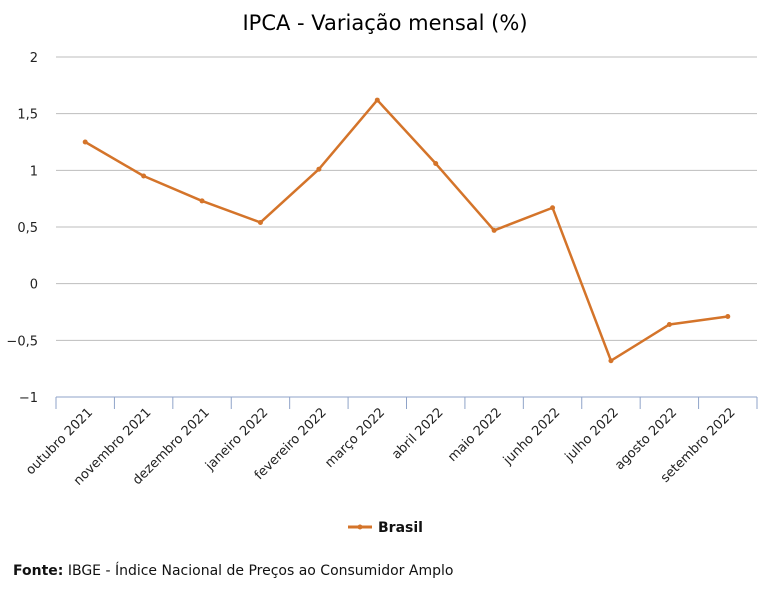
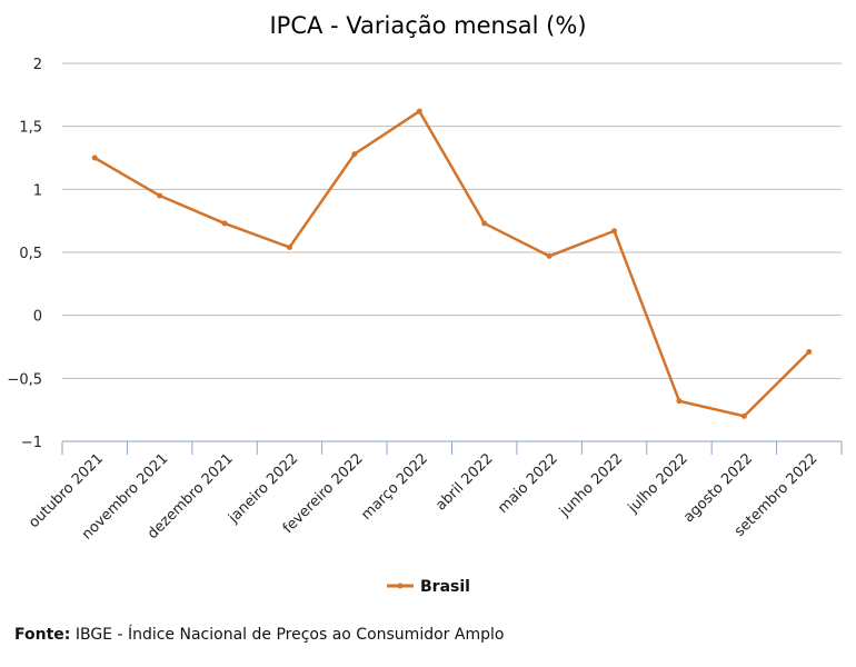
fevereiro 2022: 1.01 -> 1.28
abril 2022: 1.06 -> 0.73
agosto 2022: -0.36 -> -0.80
